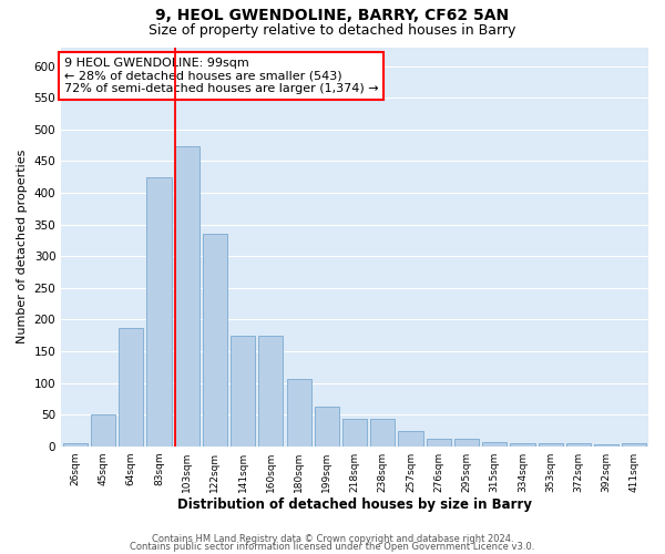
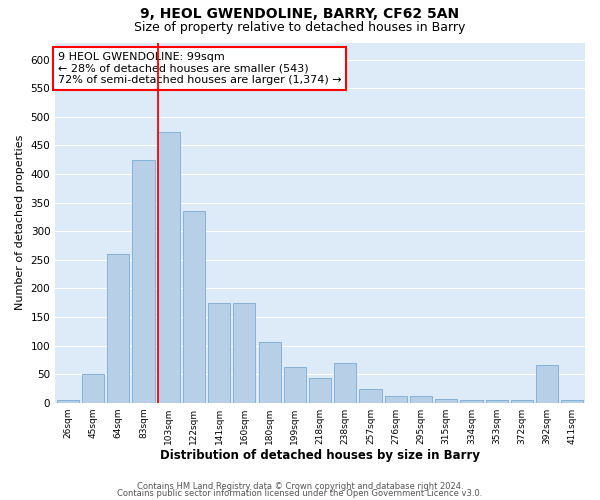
64sqm: 187 -> 260
238sqm: 44 -> 70
392sqm: 3 -> 66
